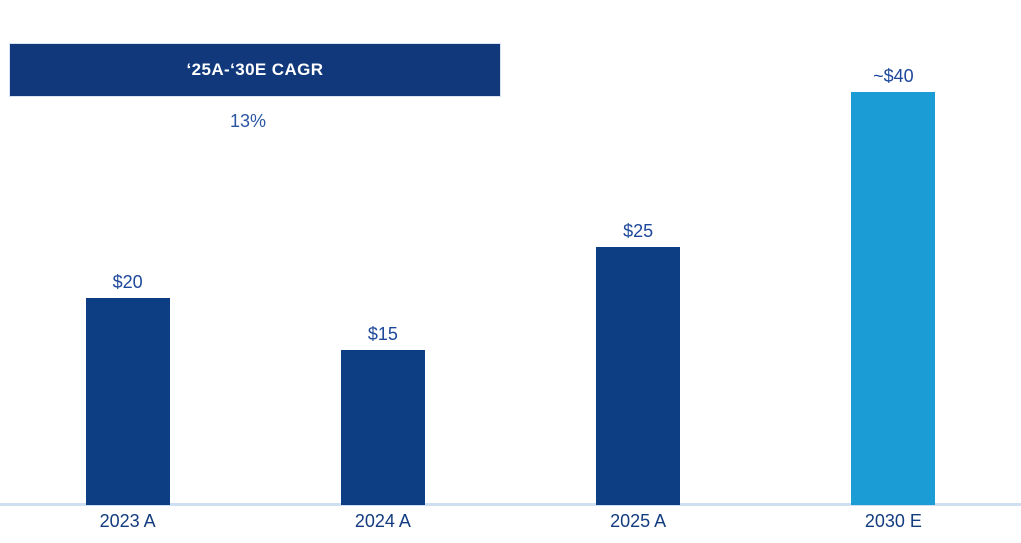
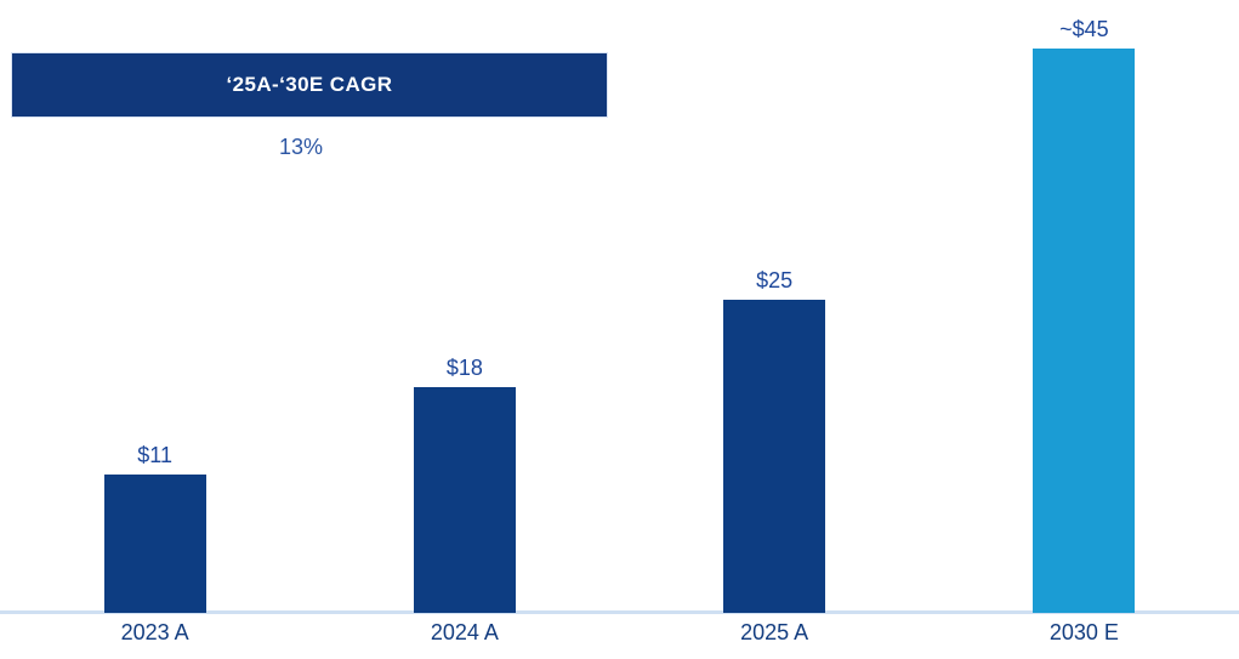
2023 A: $20 -> $11
2024 A: $15 -> $18
2030 E: 40 -> 45
